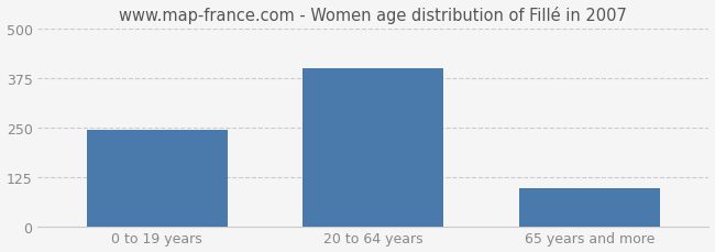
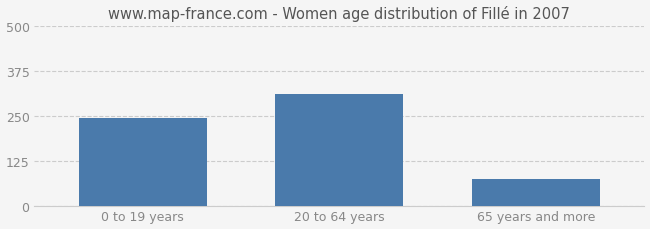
20 to 64 years: 400 -> 310
65 years and more: 95 -> 75
